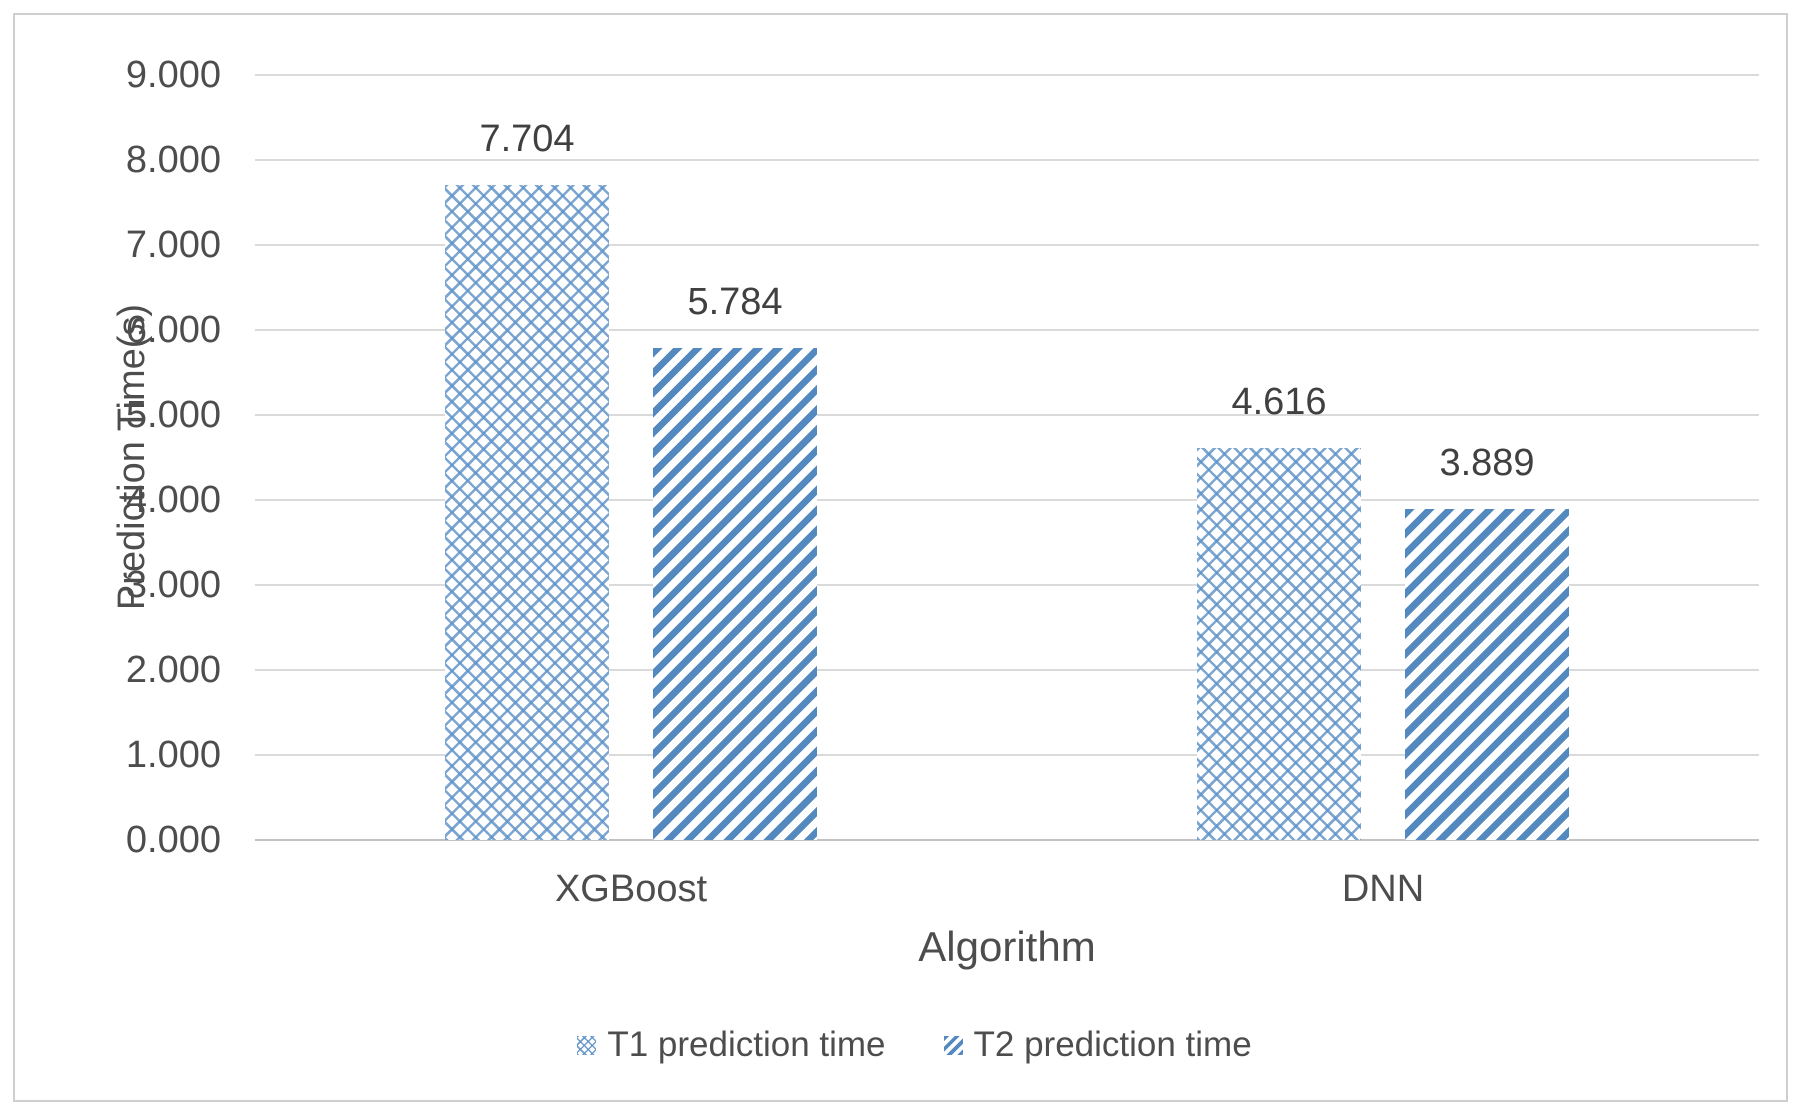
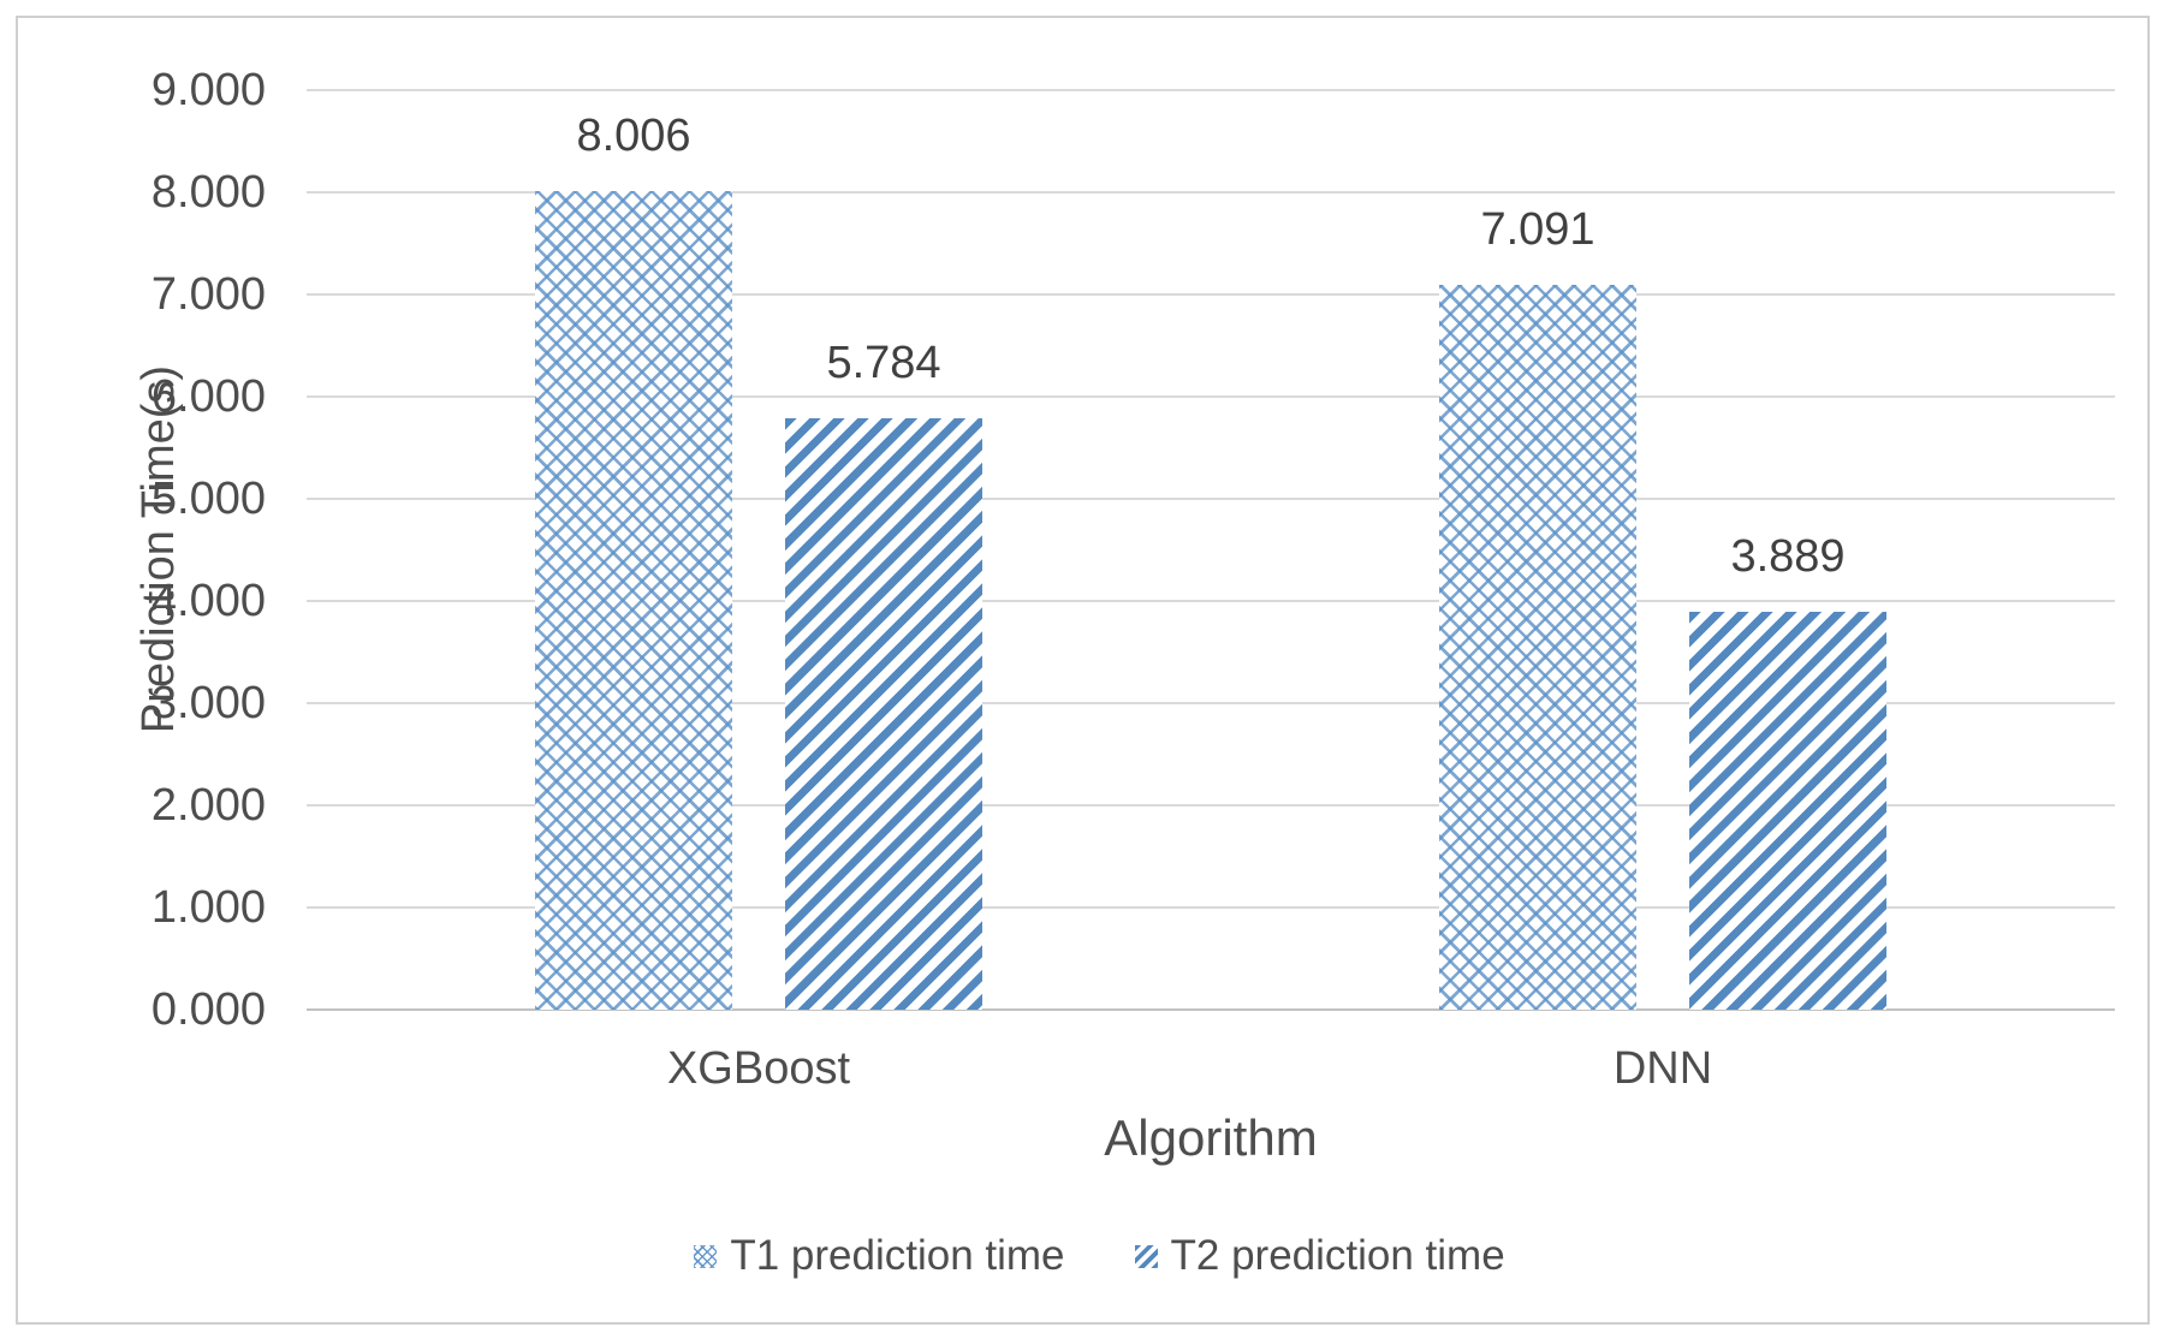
T1 prediction time/XGBoost: 7.704 -> 8.006
T1 prediction time/DNN: 4.616 -> 7.091
